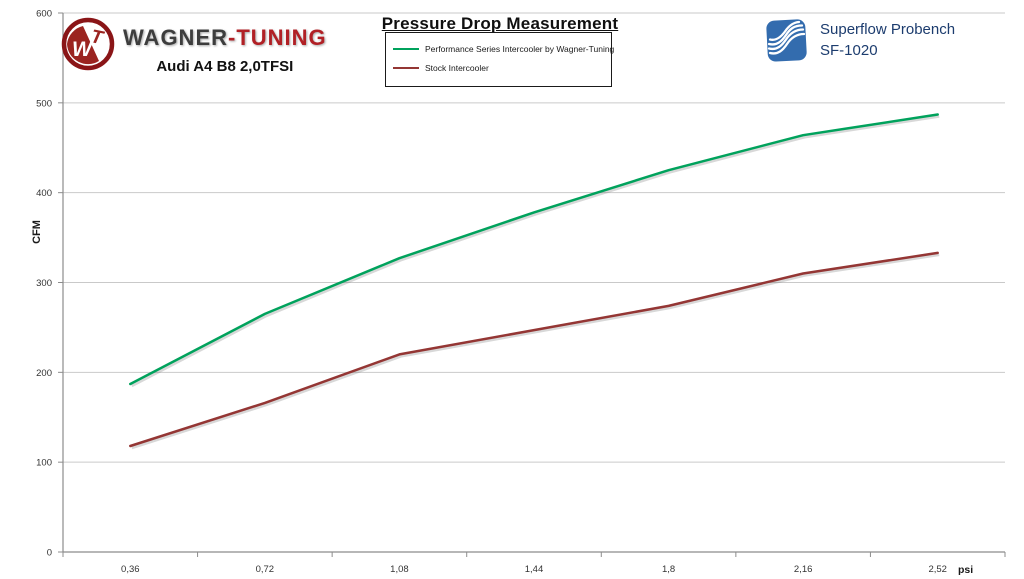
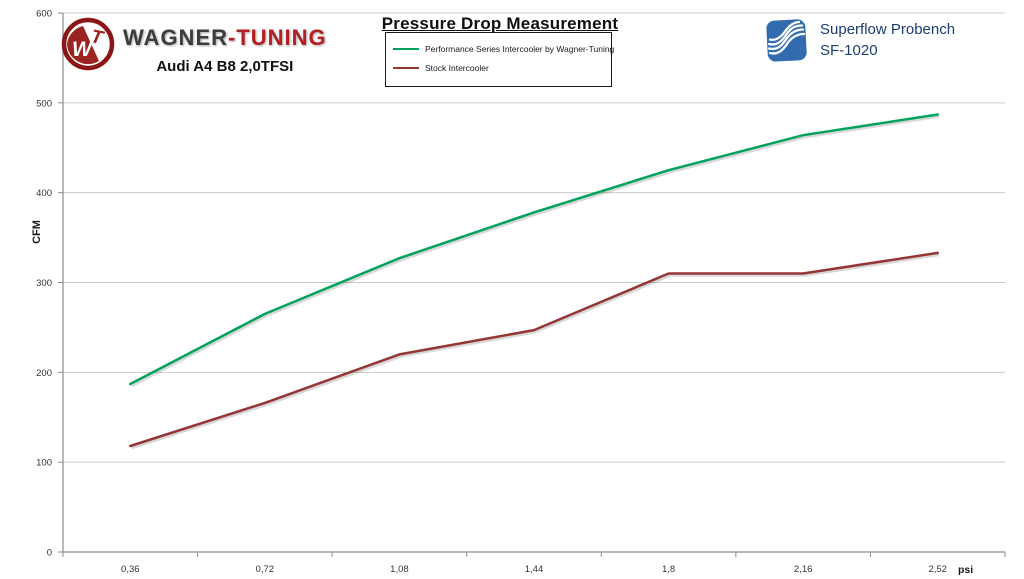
Stock Intercooler/1,8: 270 -> 310
